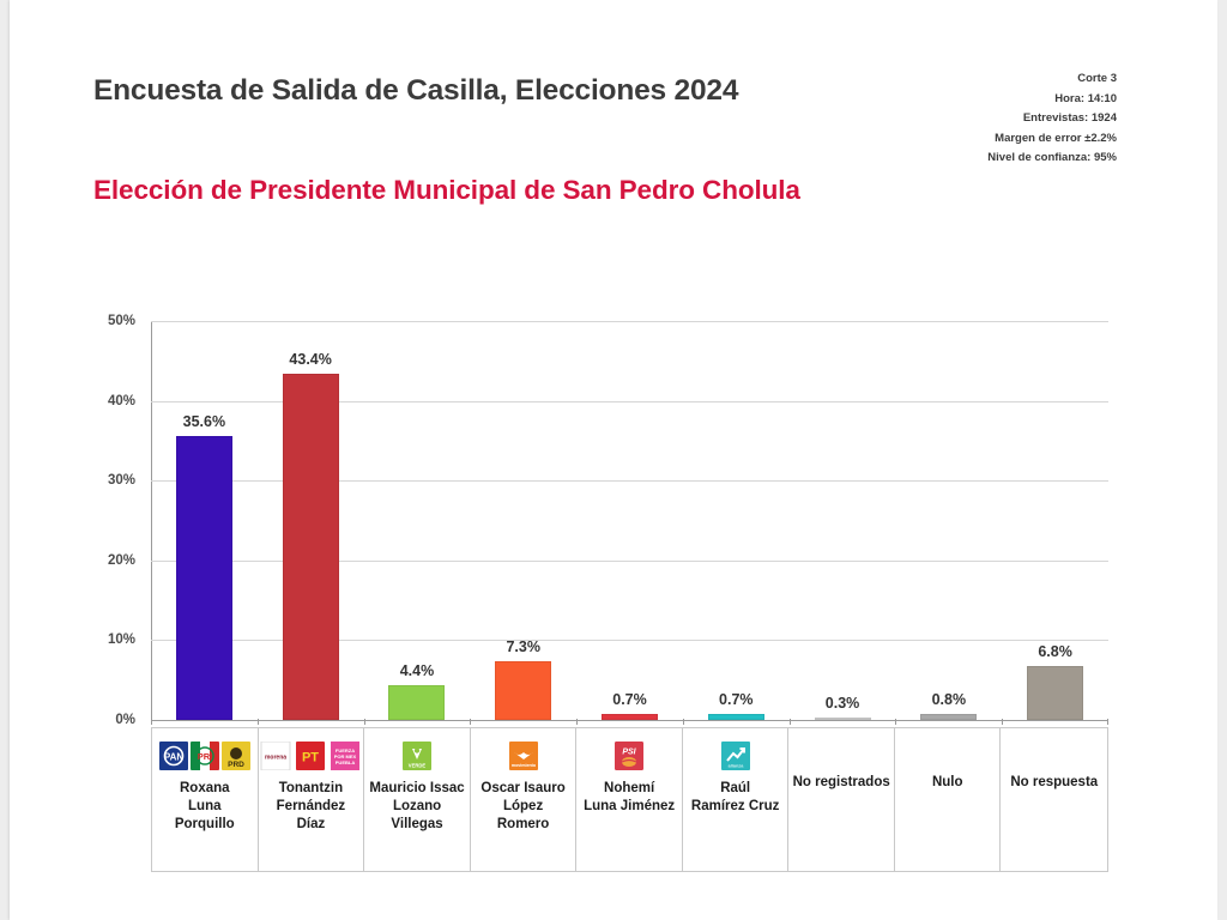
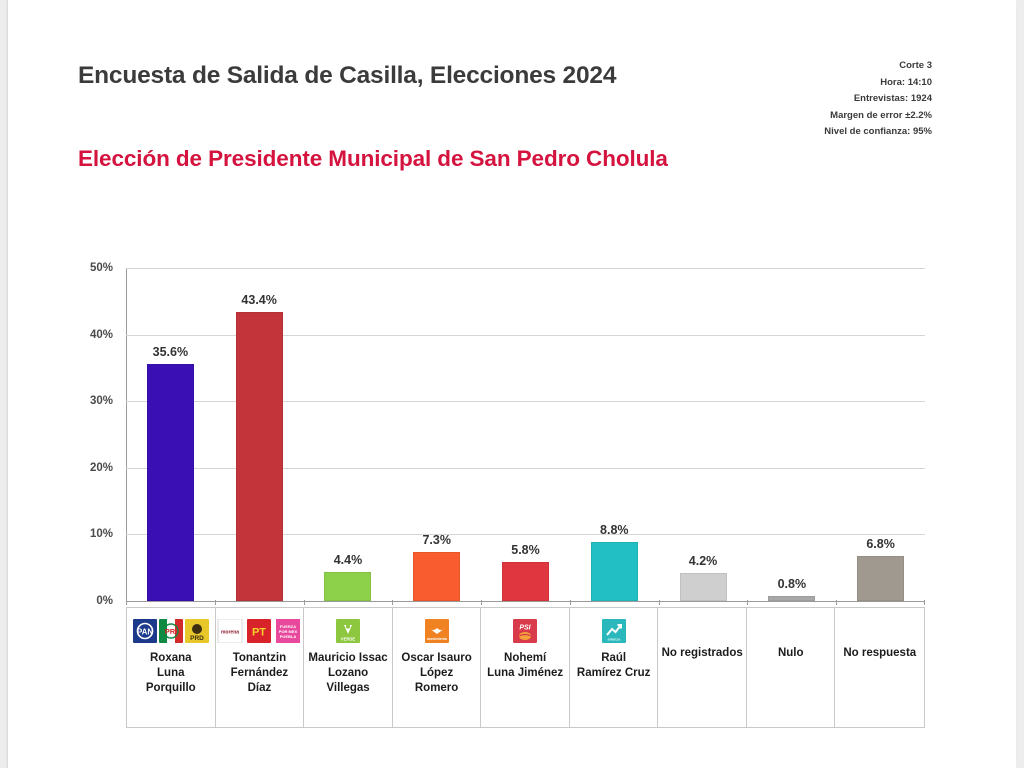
Nohemí Luna Jiménez: 0.7% -> 5.8%
Raúl Ramírez Cruz: 0.7% -> 8.8%
No registrados: 0.3% -> 4.2%
